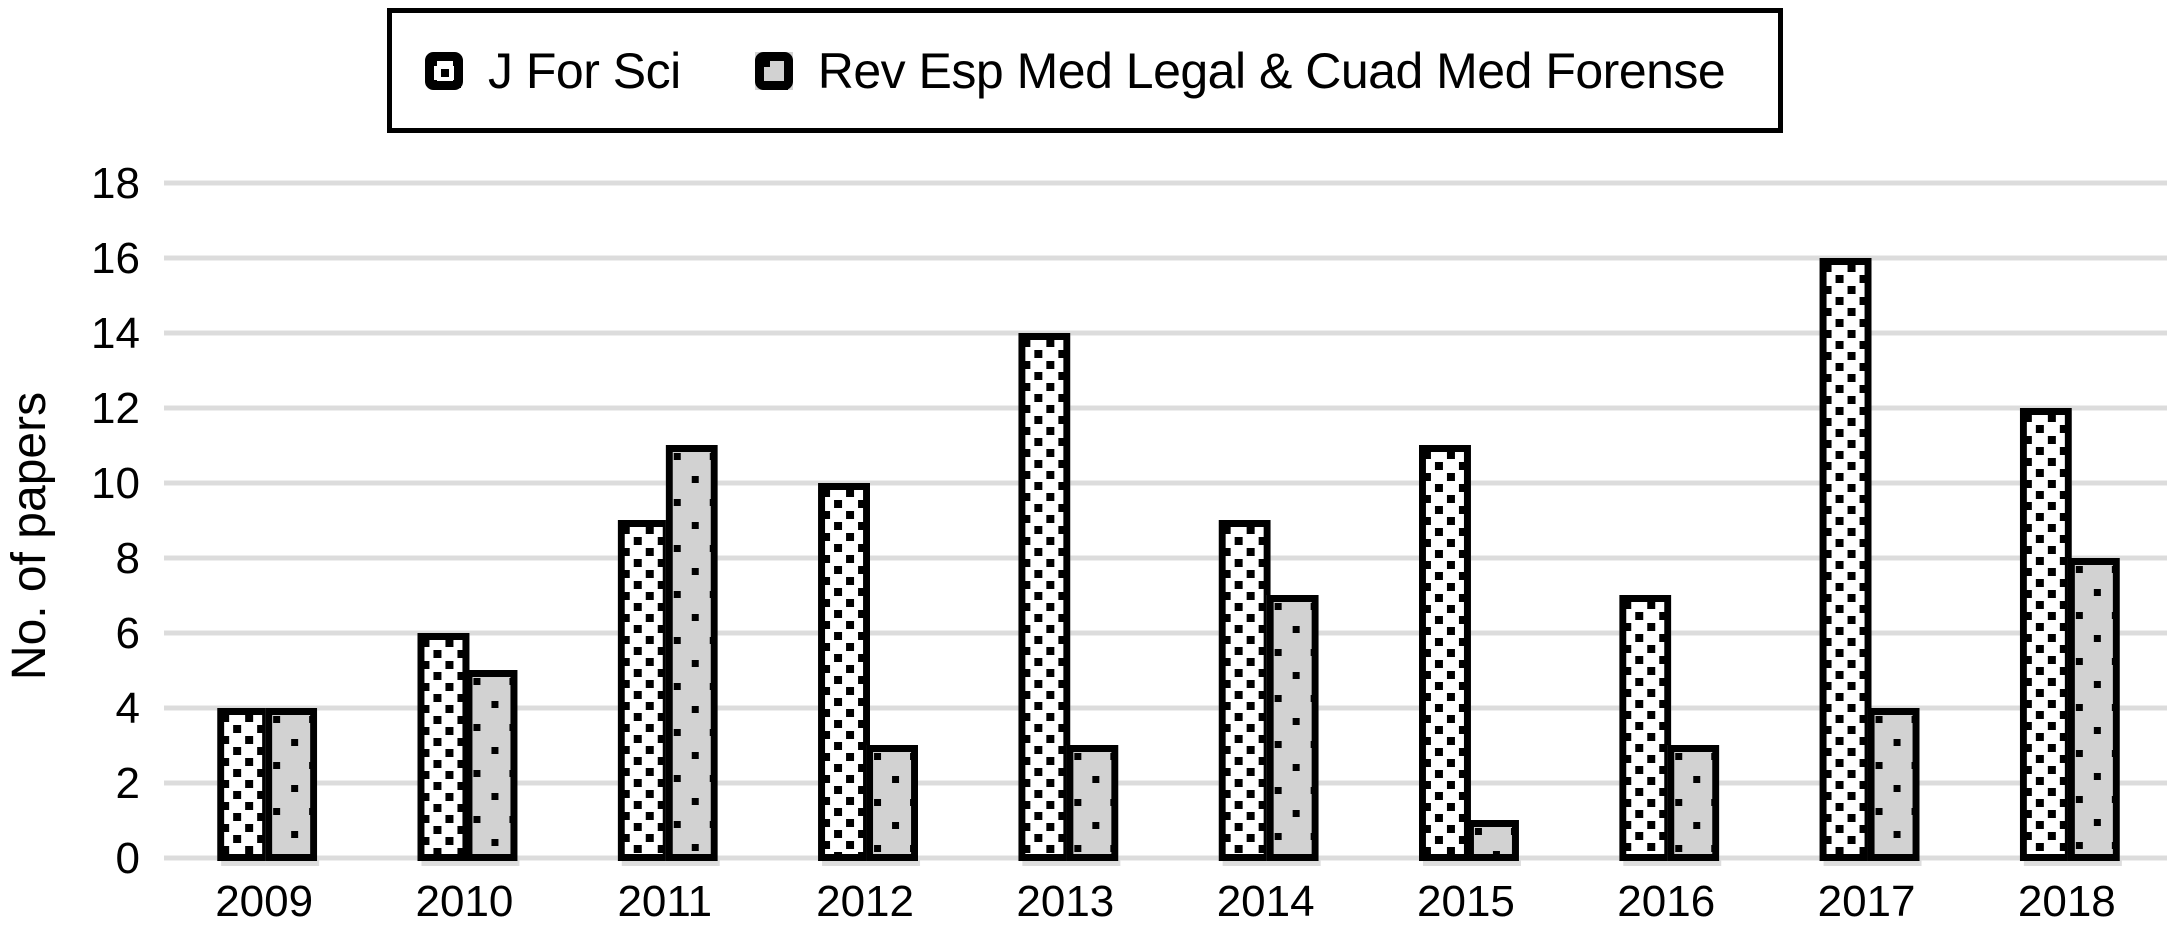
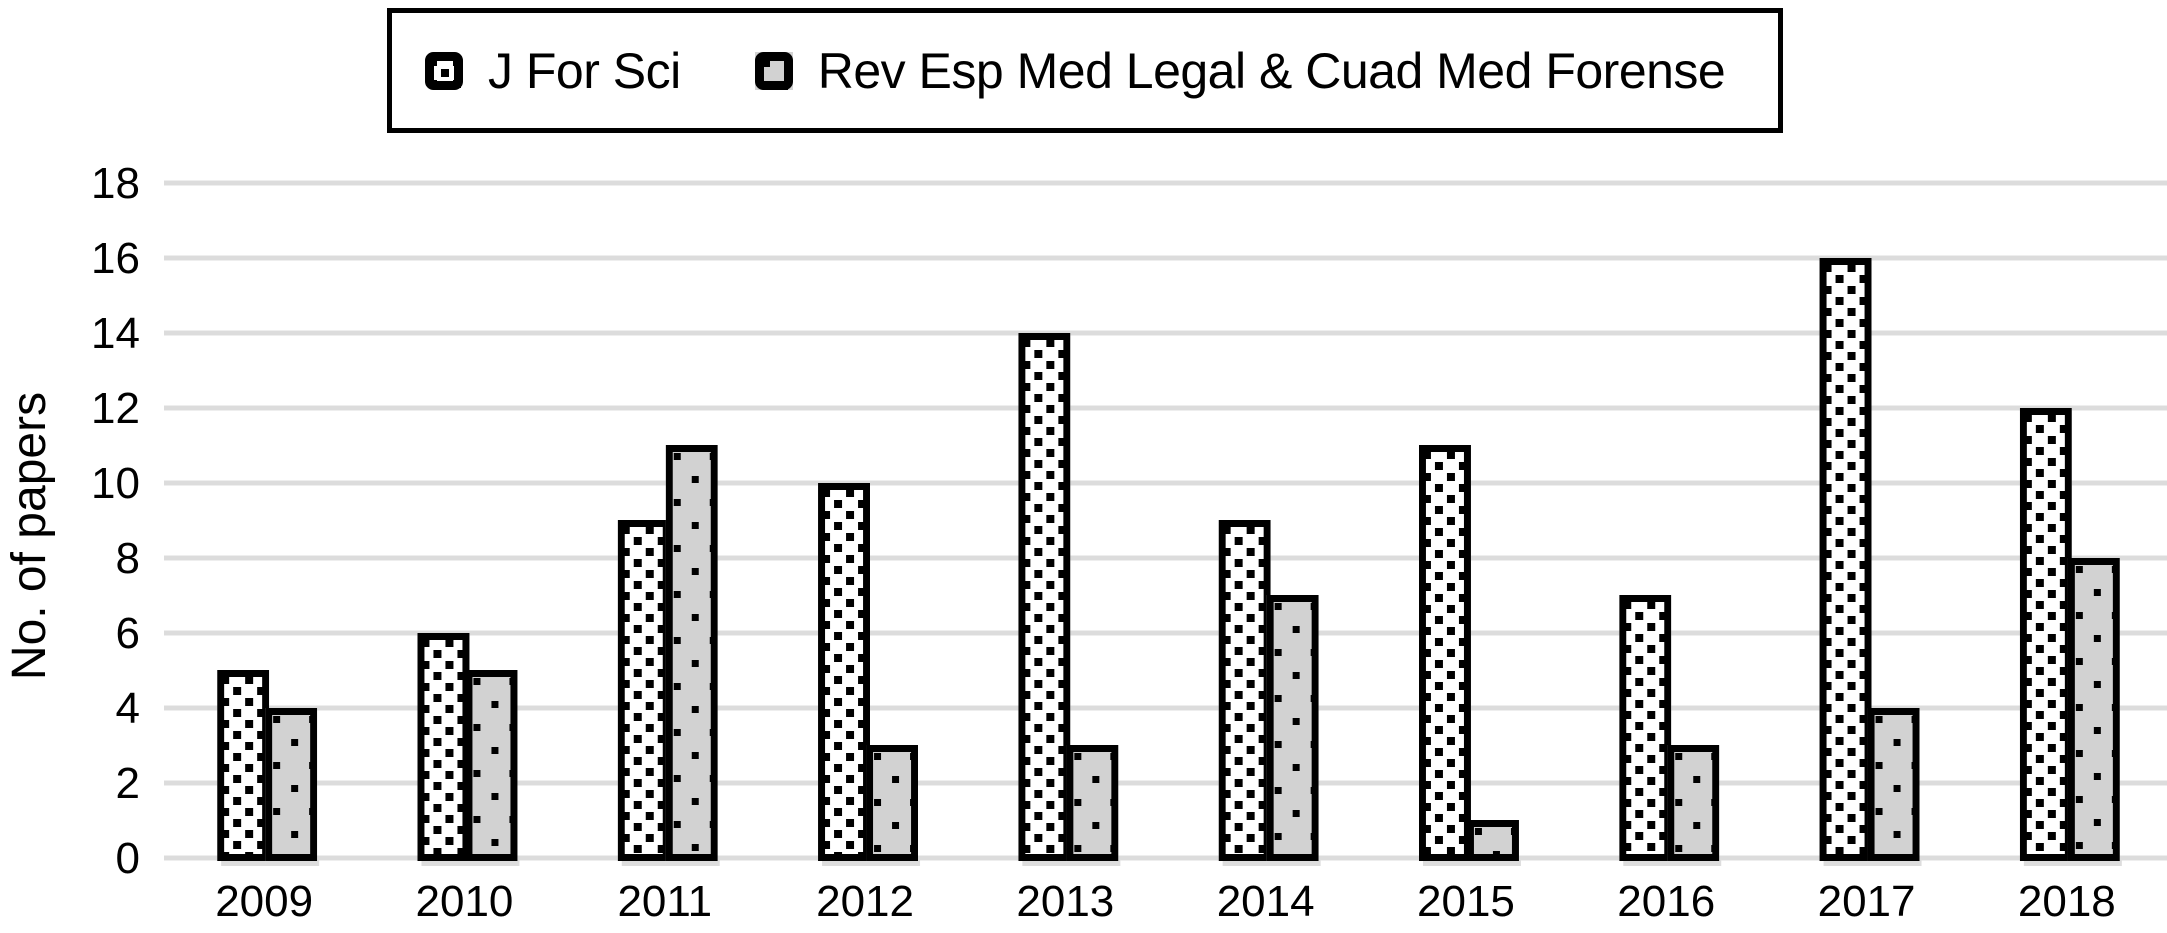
J For Sci/2009: 4 -> 5
